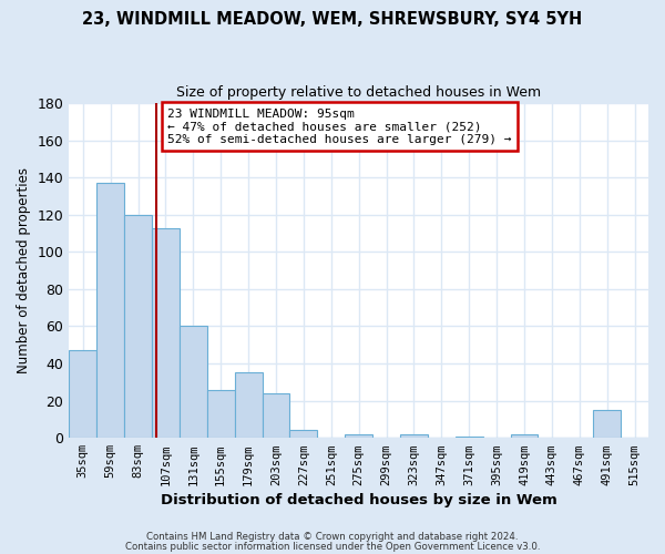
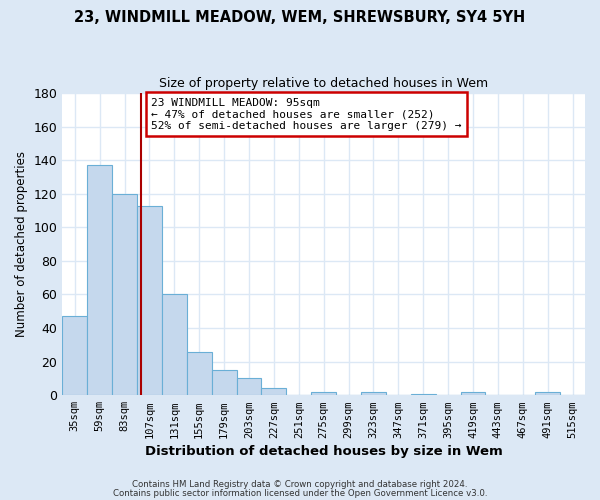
179sqm: 35 -> 15
203sqm: 24 -> 10
491sqm: 15 -> 2
